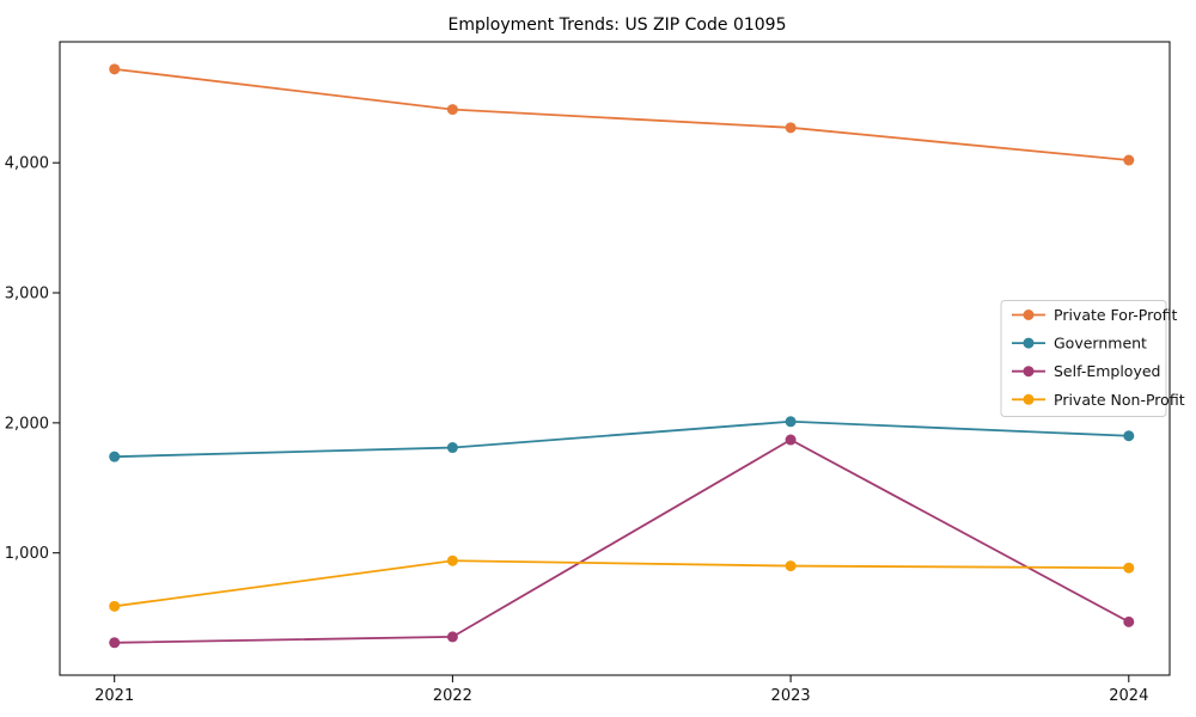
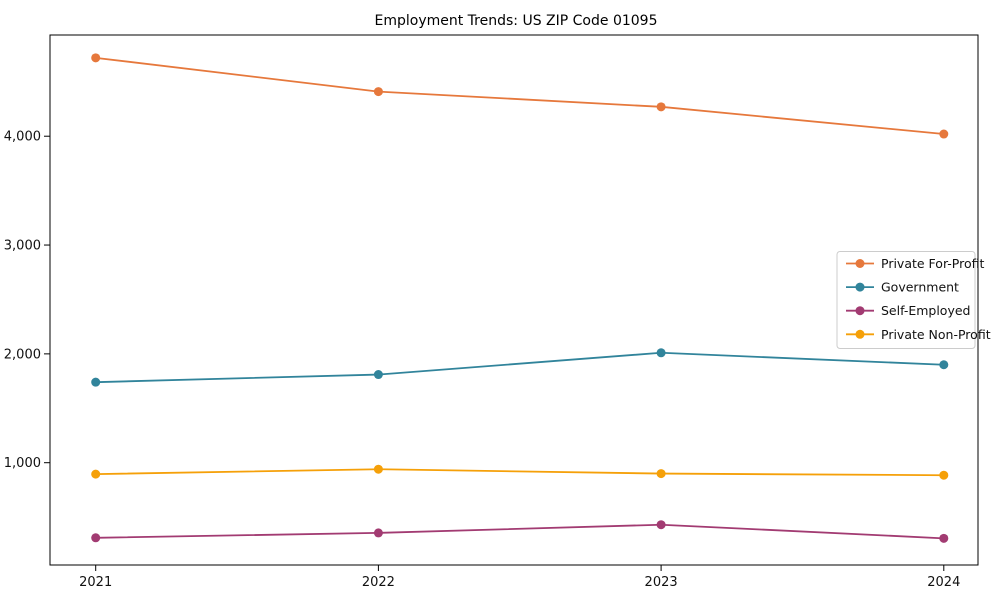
Private Non-Profit/2021: 590 -> 900
Self-Employed/2023: 1870 -> 430
Self-Employed/2024: 470 -> 300
